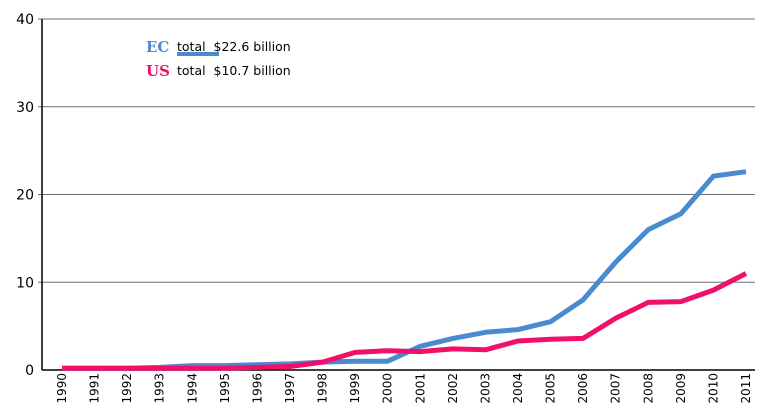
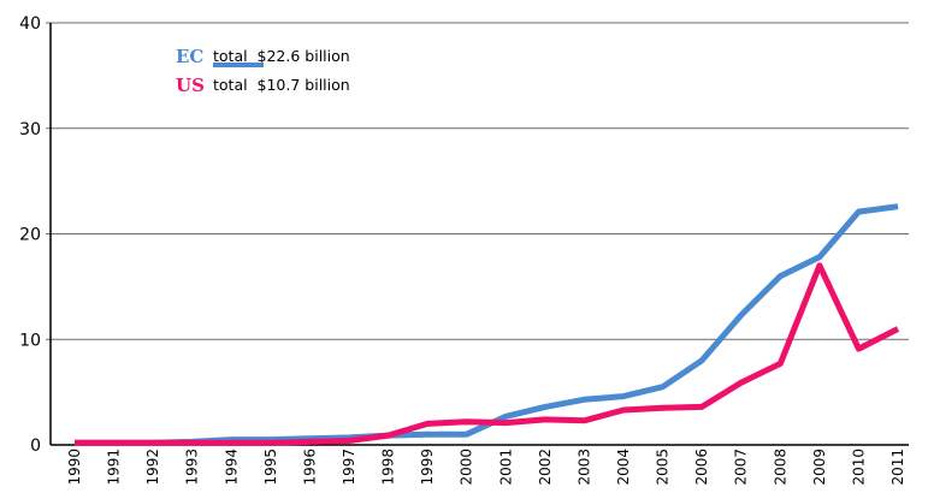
US/2009: 8 -> 17
